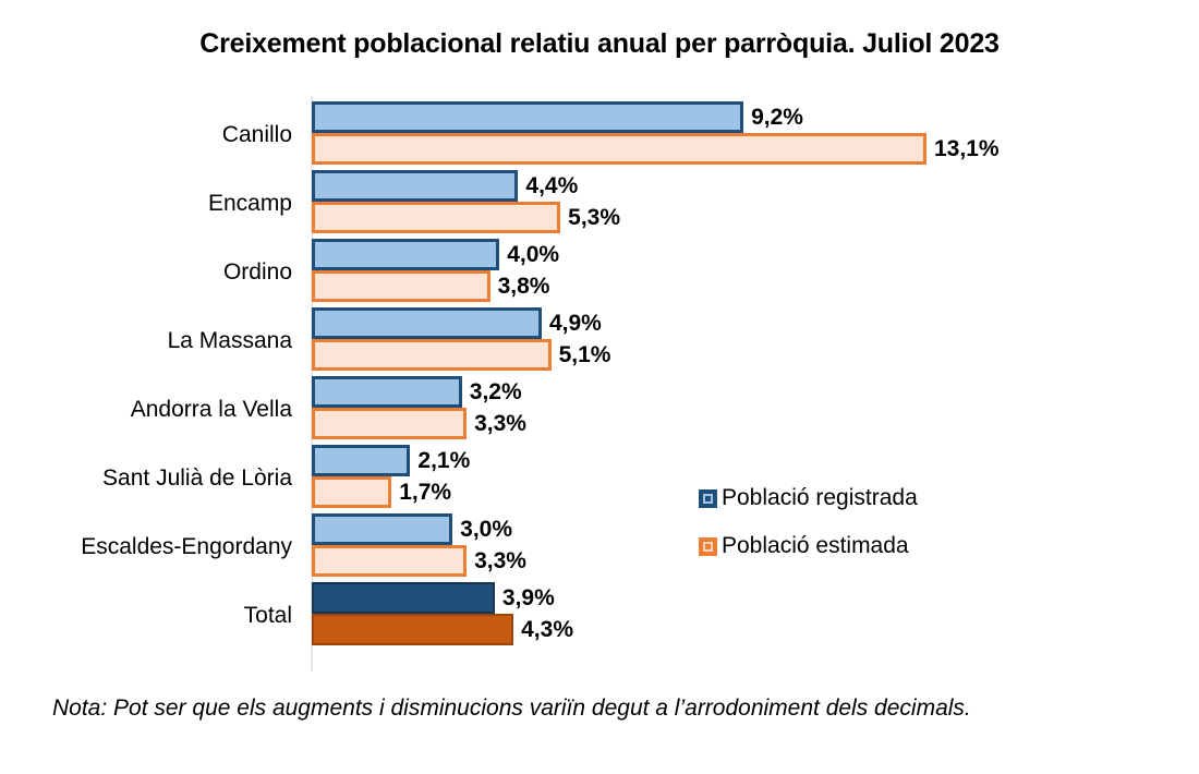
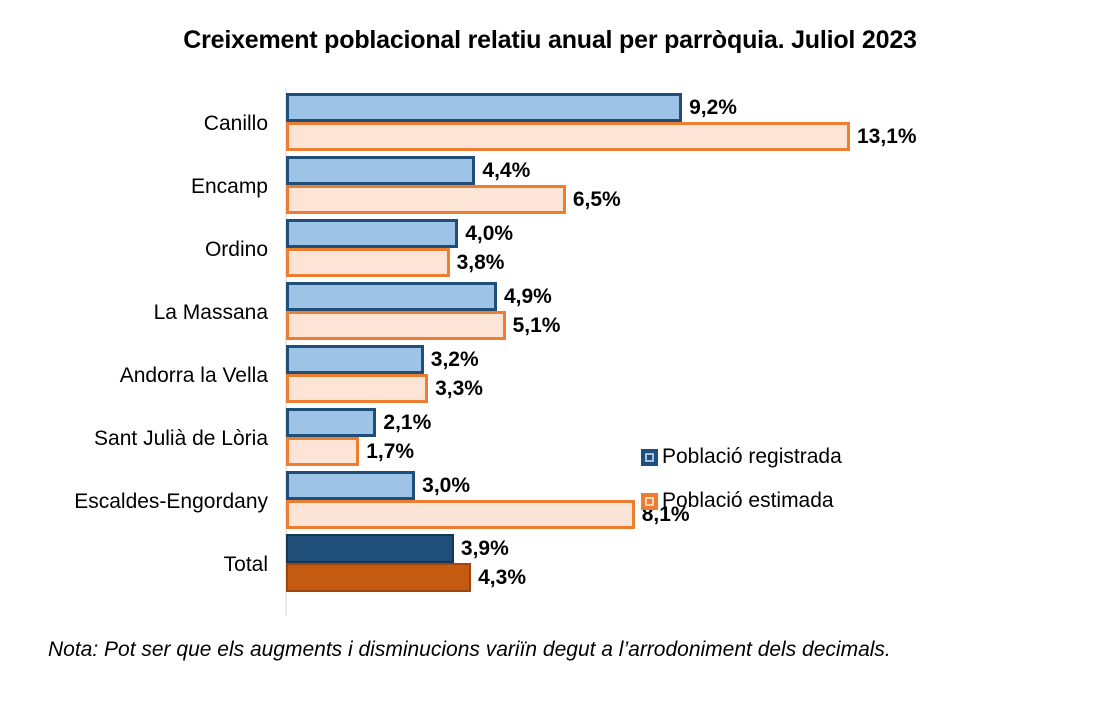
Població estimada/Encamp: 5,3% -> 6,5%
Població estimada/Escaldes-Engordany: 3,3% -> 8,1%
